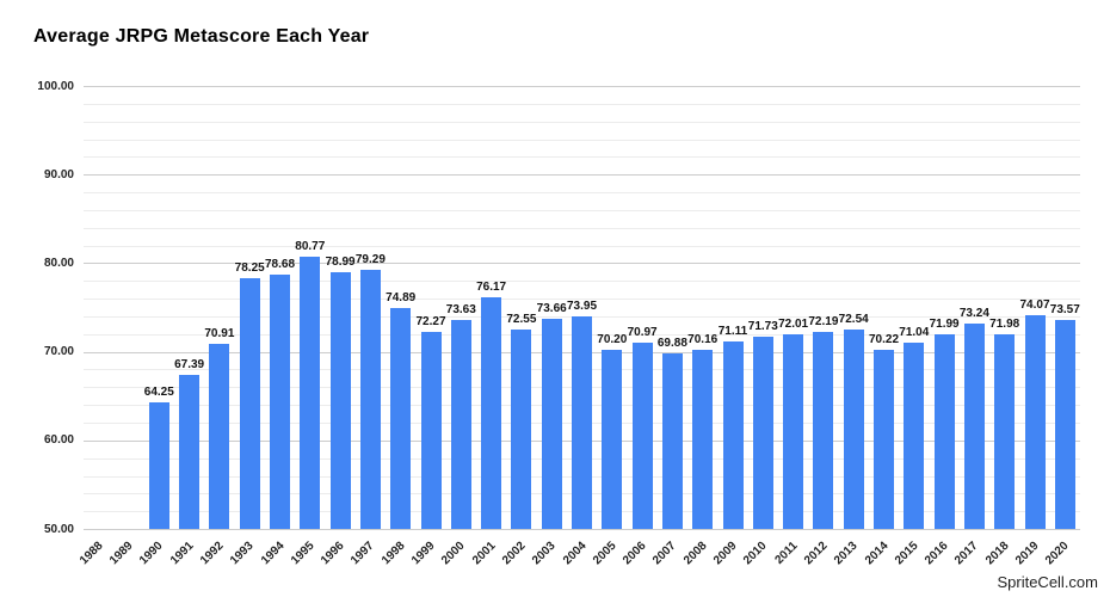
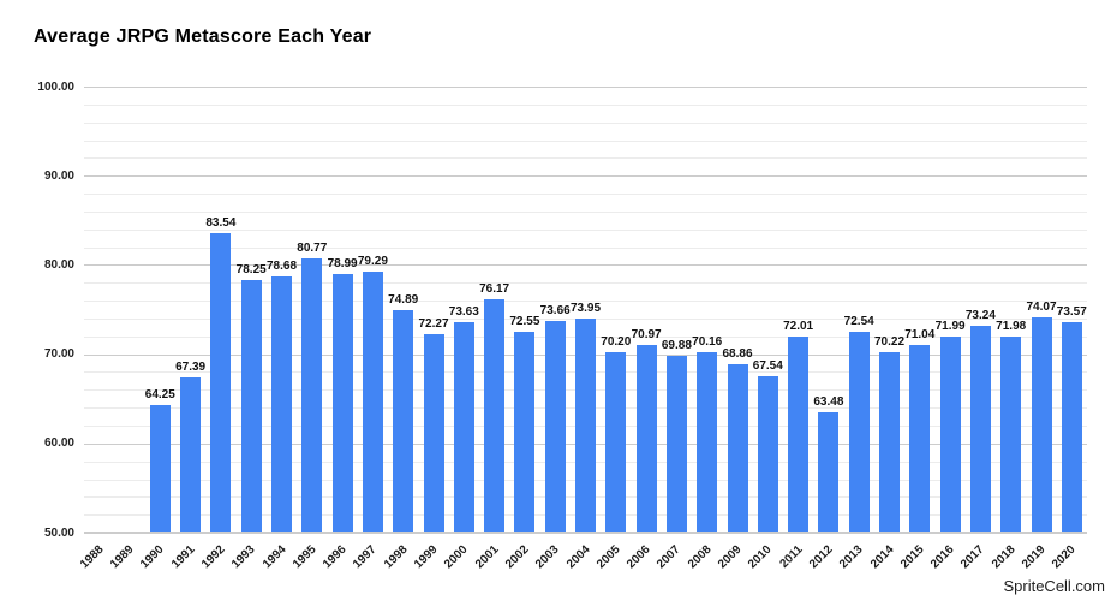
1992: 70.91 -> 83.54
2009: 71.11 -> 68.86
2010: 71.73 -> 67.54
2012: 72.19 -> 63.48
